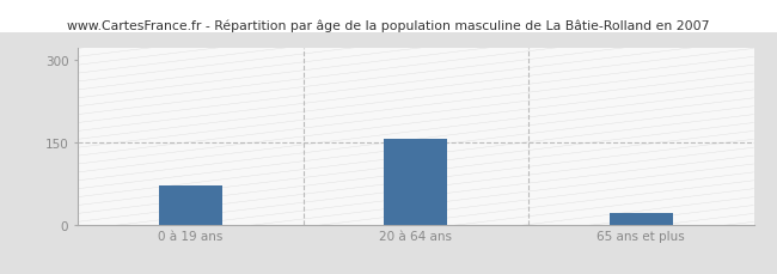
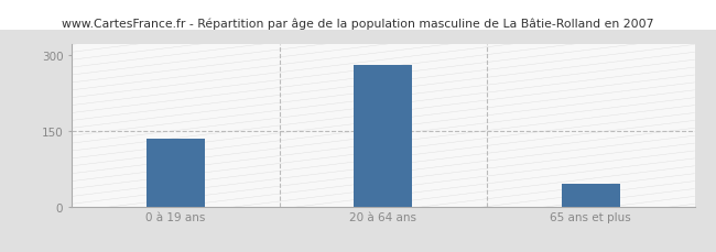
0 à 19 ans: 70 -> 135
20 à 64 ans: 155 -> 280
65 ans et plus: 20 -> 45
